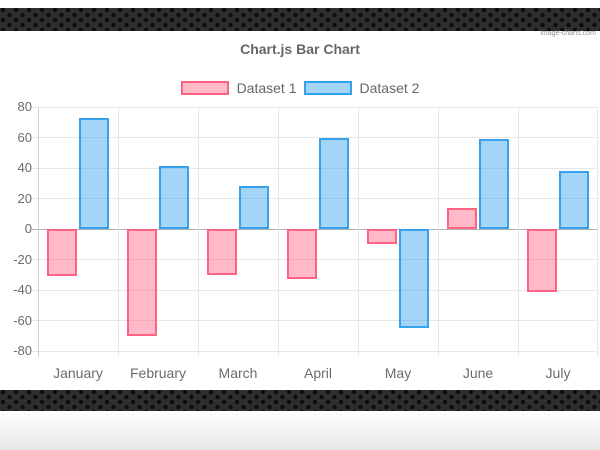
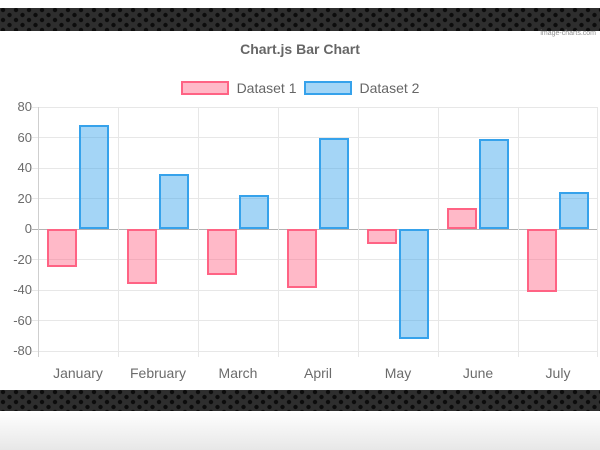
Dataset 1/January: -31 -> -25
Dataset 2/January: 73 -> 68
Dataset 1/February: -70 -> -36
Dataset 2/February: 41 -> 36
Dataset 2/March: 28 -> 22
Dataset 1/April: -33 -> -39
Dataset 2/May: -65 -> -72
Dataset 2/July: 38 -> 24
